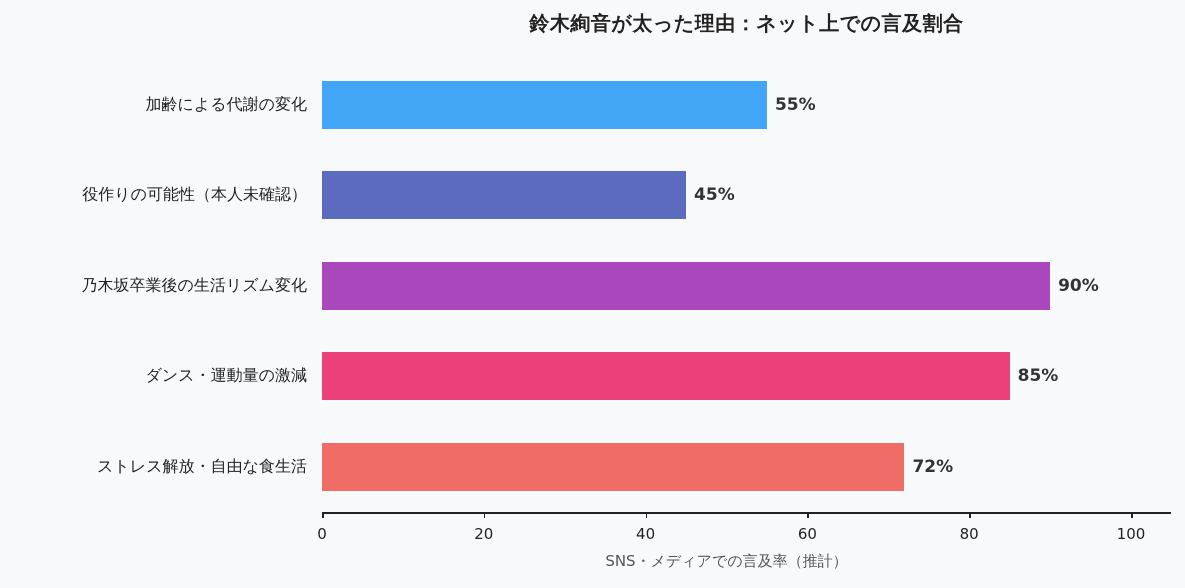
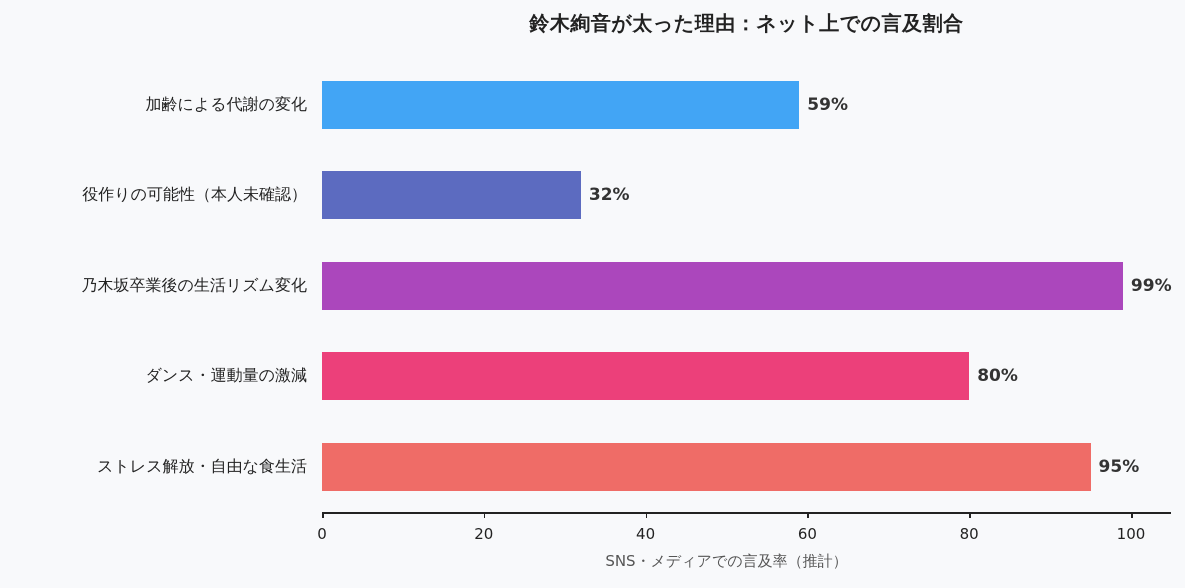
加齢による代謝の変化: 55% -> 59%
役作りの可能性（本人未確認）: 45% -> 32%
乃木坂卒業後の生活リズム変化: 90% -> 99%
ダンス・運動量の激減: 85% -> 80%
ストレス解放・自由な食生活: 72% -> 95%
